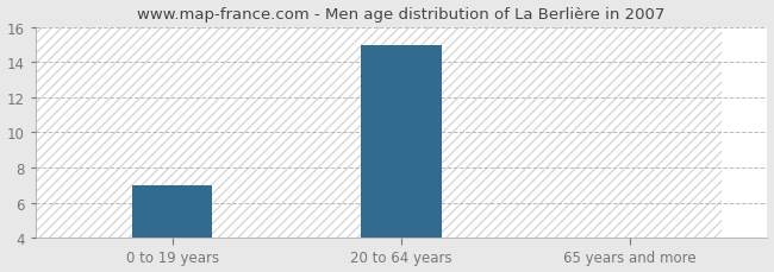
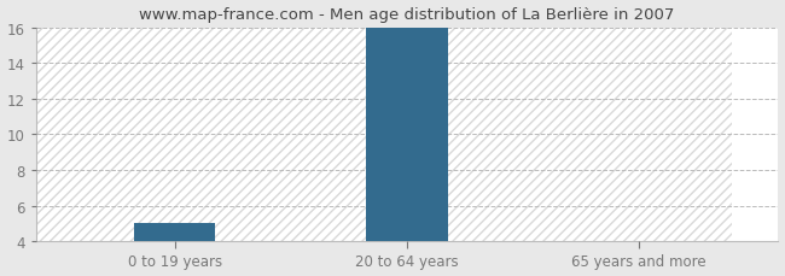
0 to 19 years: 7 -> 5
20 to 64 years: 15 -> 16
